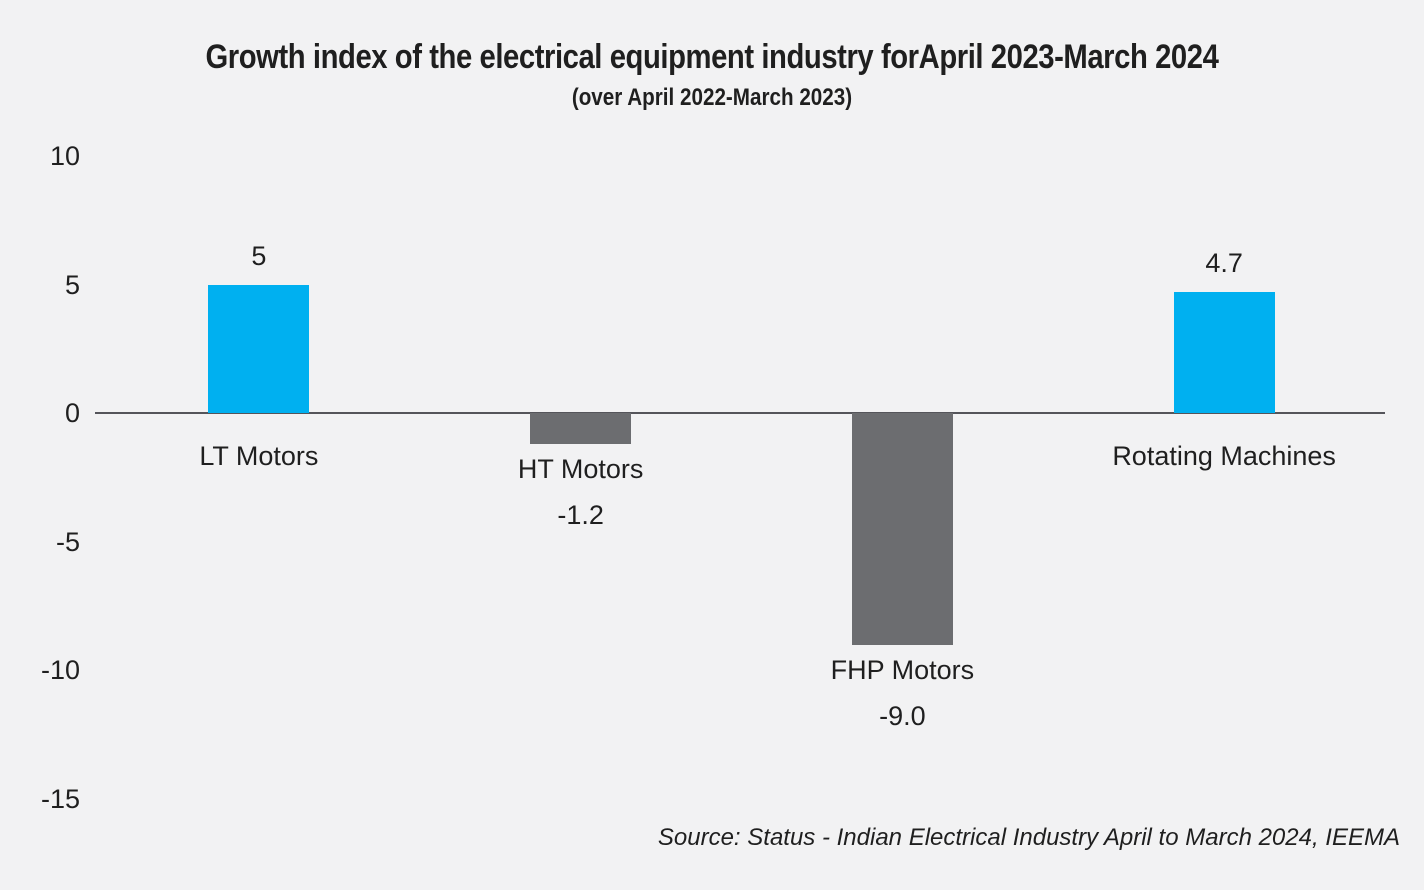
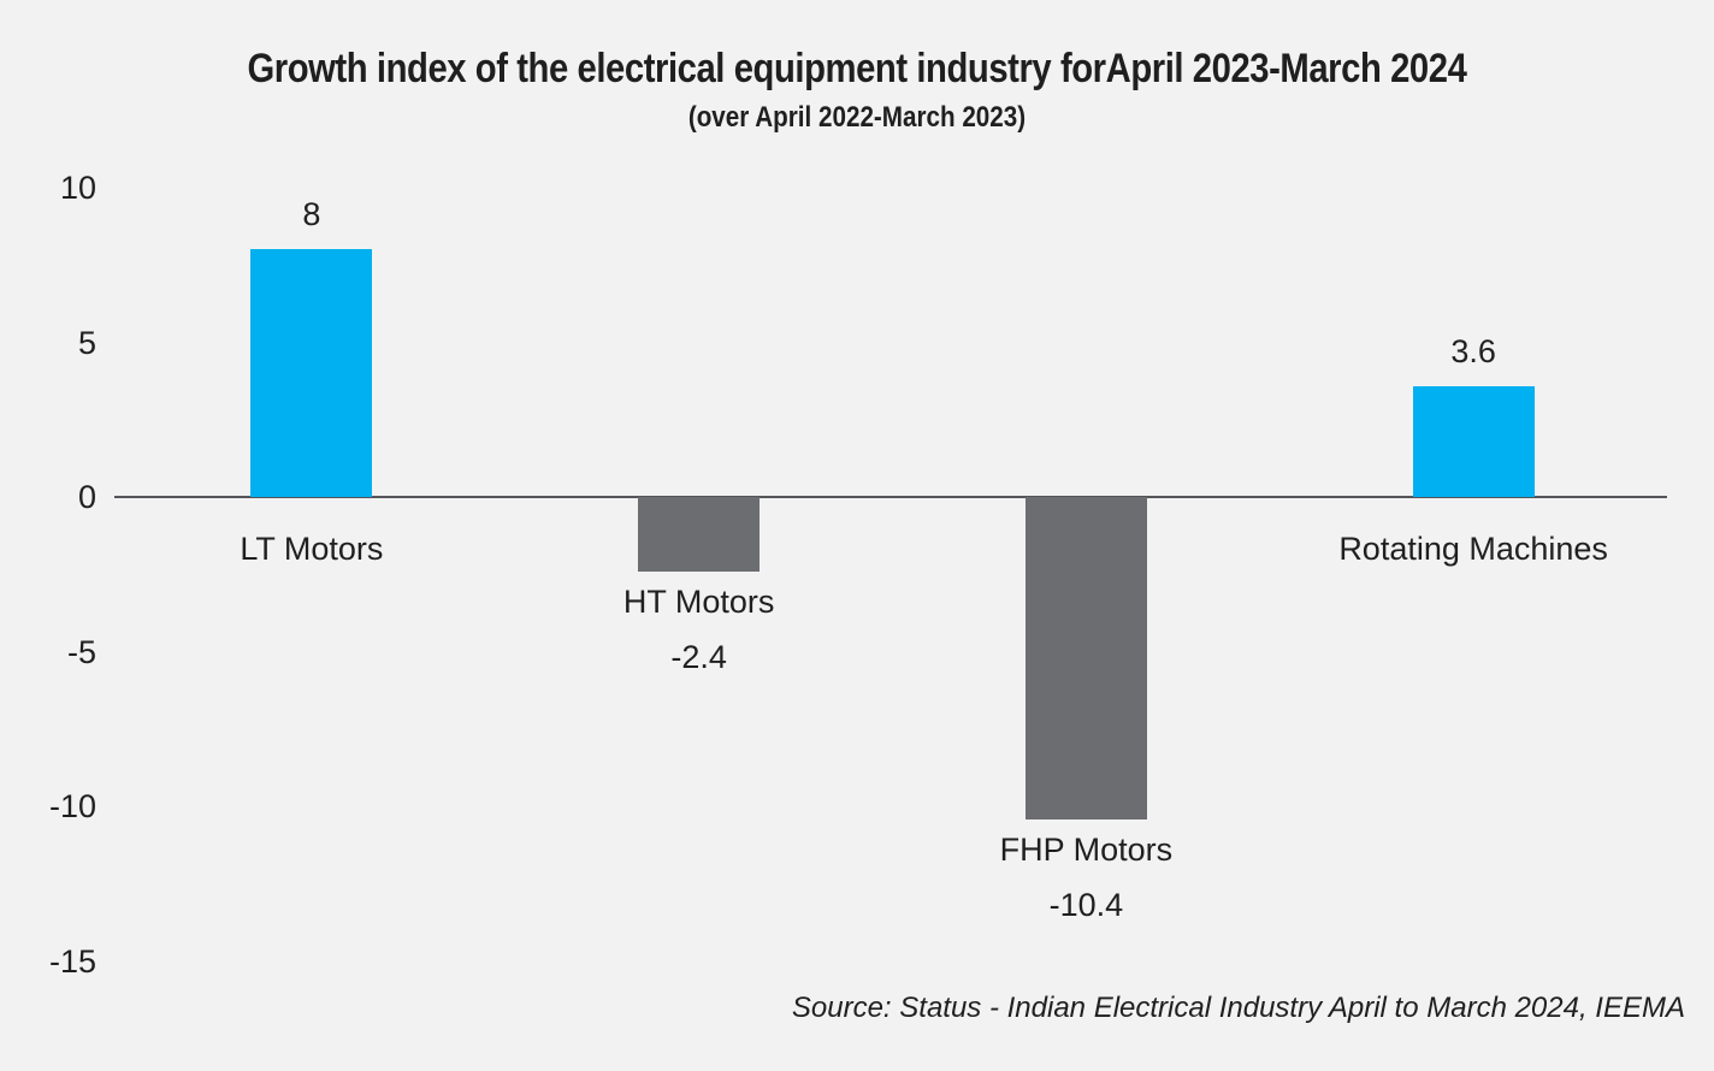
LT Motors: 5 -> 8
HT Motors: -1.2 -> -2.4
FHP Motors: -9.0 -> -10.4
Rotating Machines: 4.7 -> 3.6
